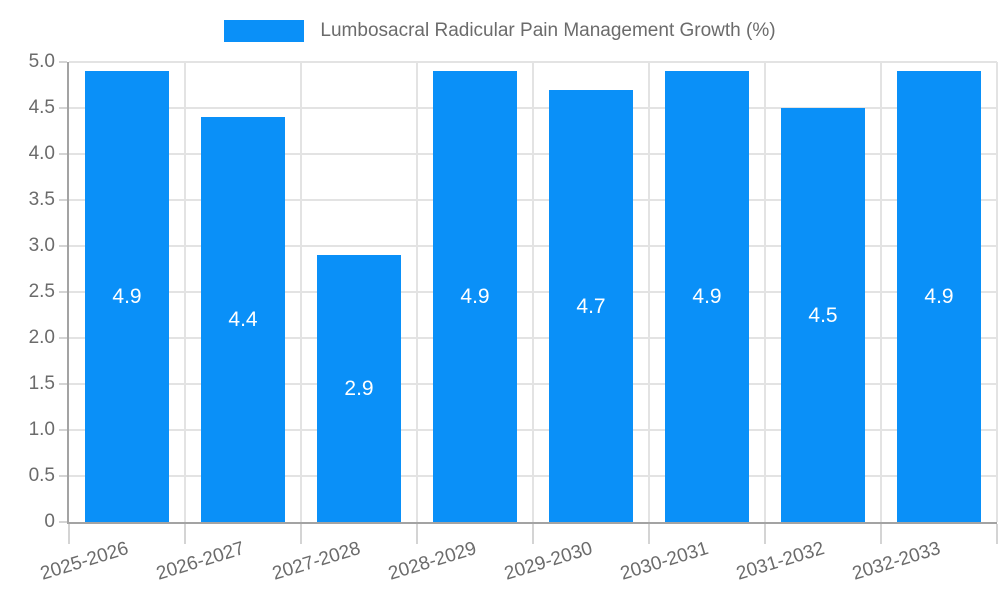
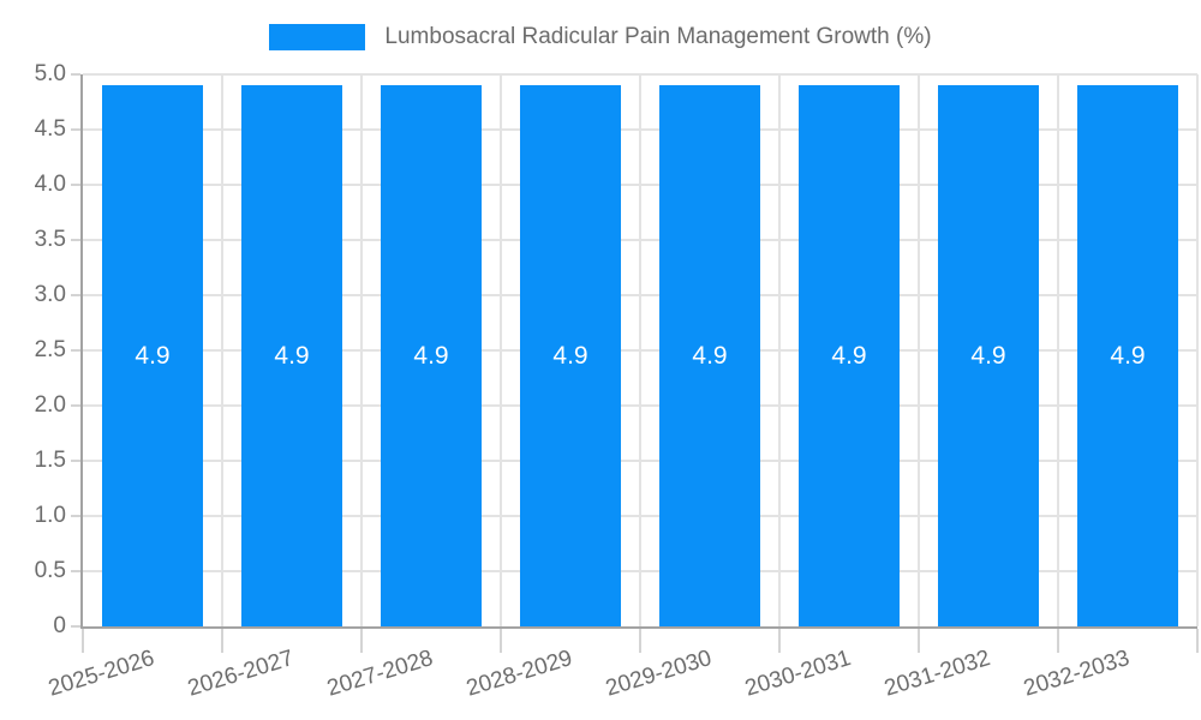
2026-2027: 4.4 -> 4.9
2027-2028: 2.9 -> 4.9
2029-2030: 4.7 -> 4.9
2031-2032: 4.5 -> 4.9
